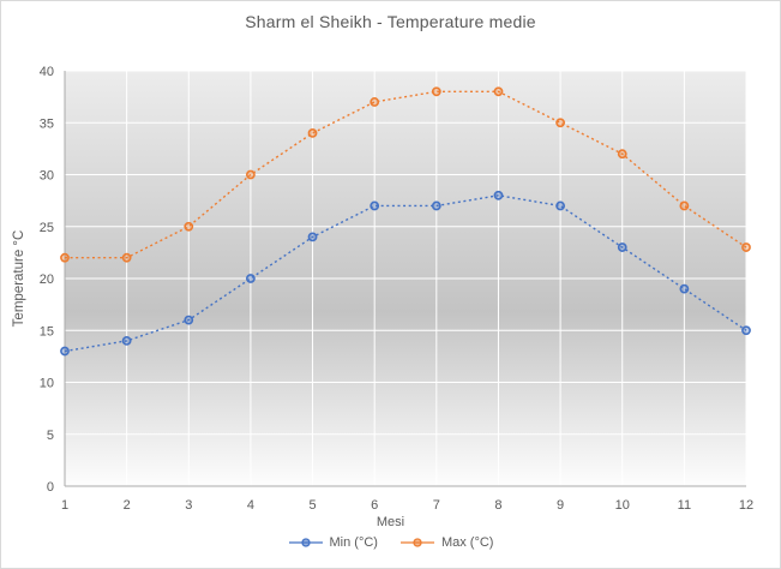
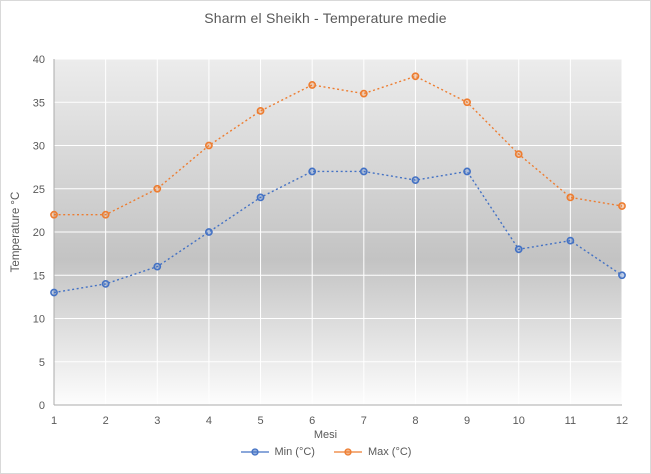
Max (°C)/7: 38 -> 36
Min (°C)/8: 28 -> 26
Min (°C)/10: 23 -> 18
Max (°C)/10: 32 -> 29
Max (°C)/11: 27 -> 24
